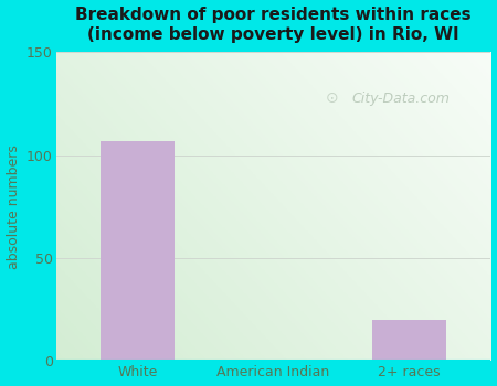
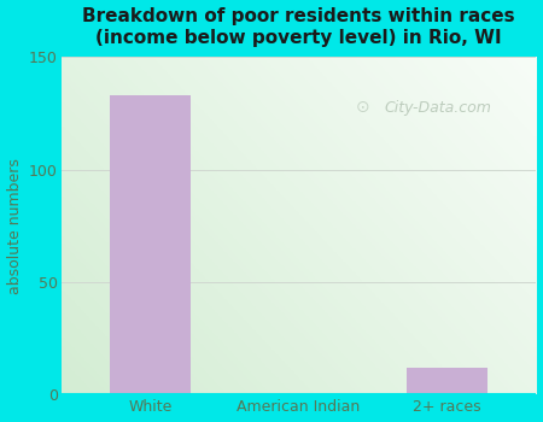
White: 107 -> 133
2+ races: 20 -> 12
